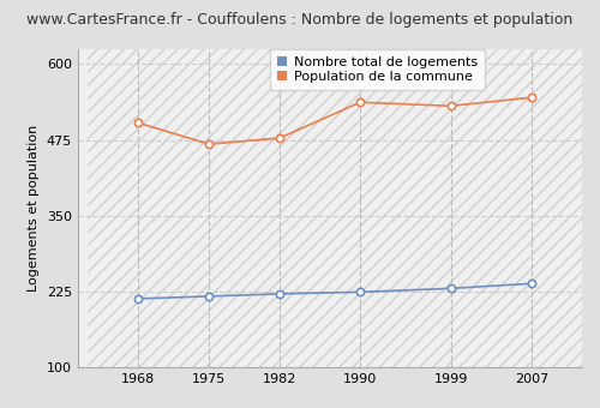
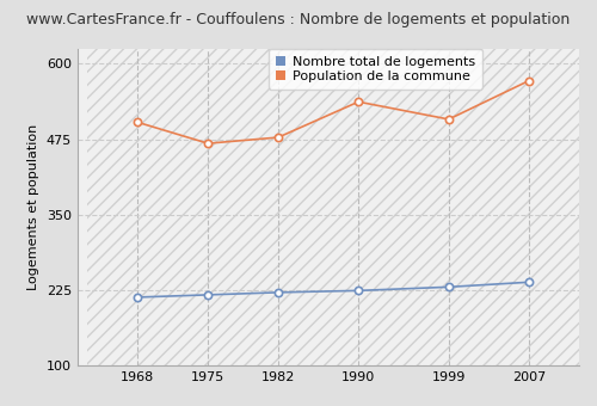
Population de la commune/1999: 531 -> 508
Population de la commune/2007: 545 -> 572
